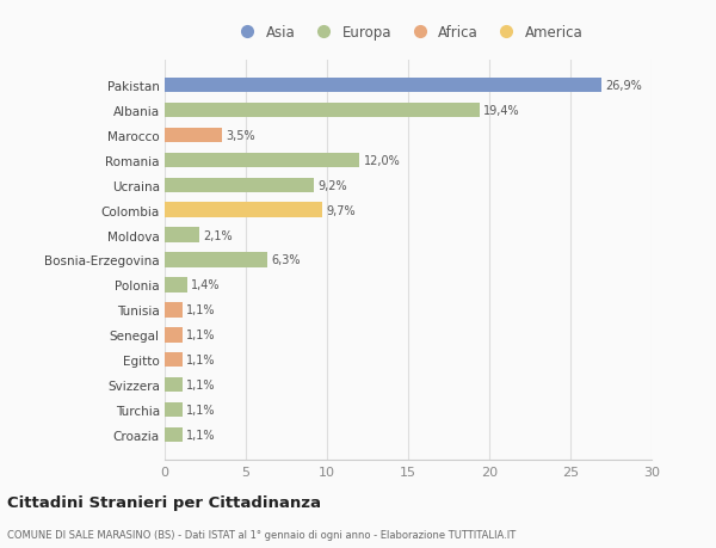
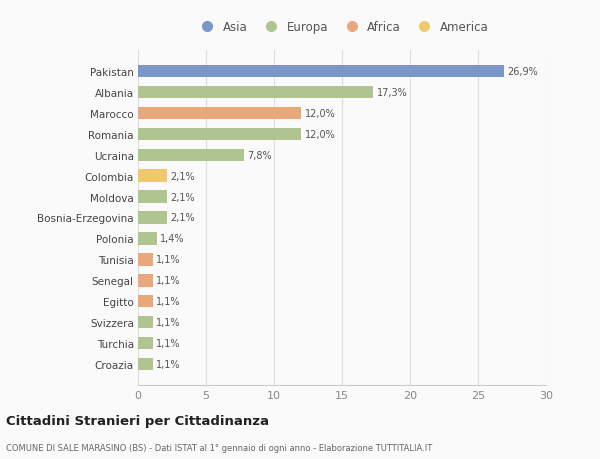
Albania: 19,4% -> 17,3%
Marocco: 3,5% -> 12,0%
Ucraina: 9,2% -> 7,8%
Colombia: 9,7% -> 2,1%
Bosnia-Erzegovina: 6,3% -> 2,1%
